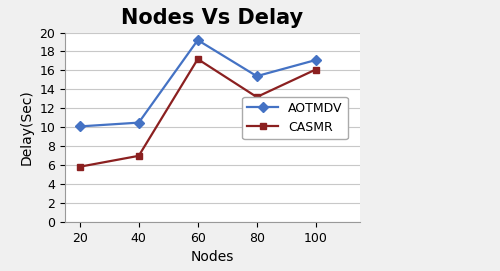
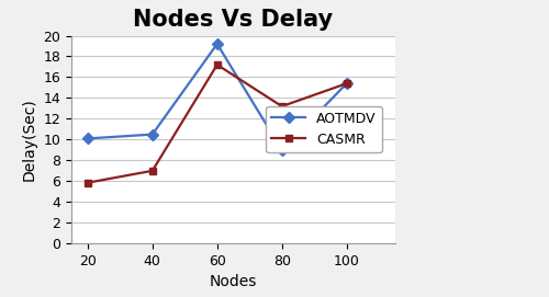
AOTMDV/80: 15.4 -> 9.0
AOTMDV/100: 17.1 -> 15.4
CASMR/100: 16.1 -> 15.4
